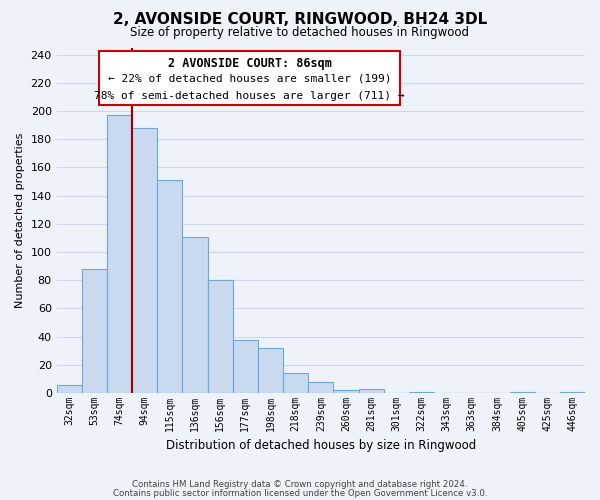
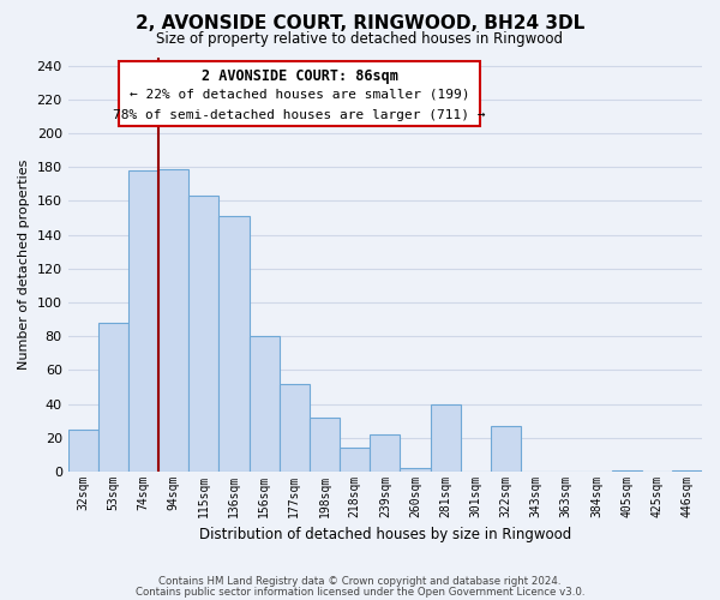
32sqm: 6 -> 25
74sqm: 197 -> 178
94sqm: 188 -> 179
115sqm: 151 -> 163
136sqm: 111 -> 151
177sqm: 38 -> 52
239sqm: 8 -> 22
281sqm: 3 -> 40
322sqm: 1 -> 27
